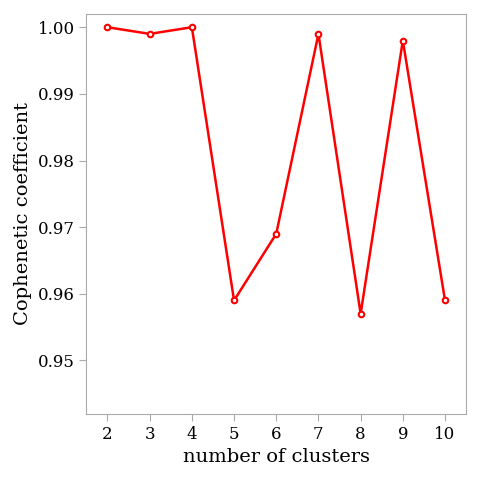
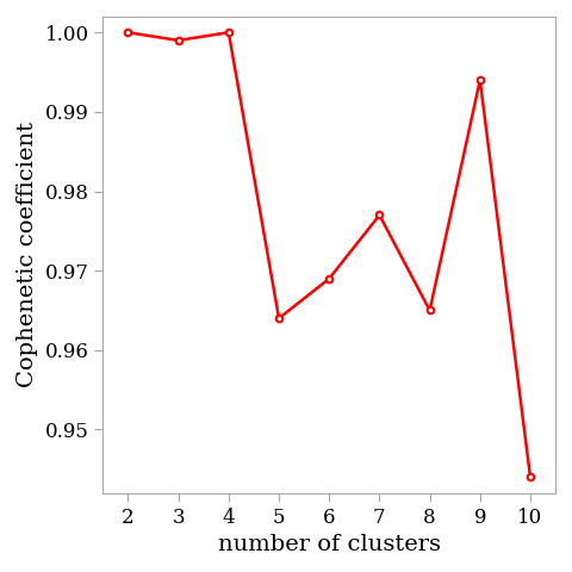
5: 0.959 -> 0.964
7: 0.999 -> 0.977
8: 0.957 -> 0.965
9: 0.998 -> 0.994
10: 0.959 -> 0.944
